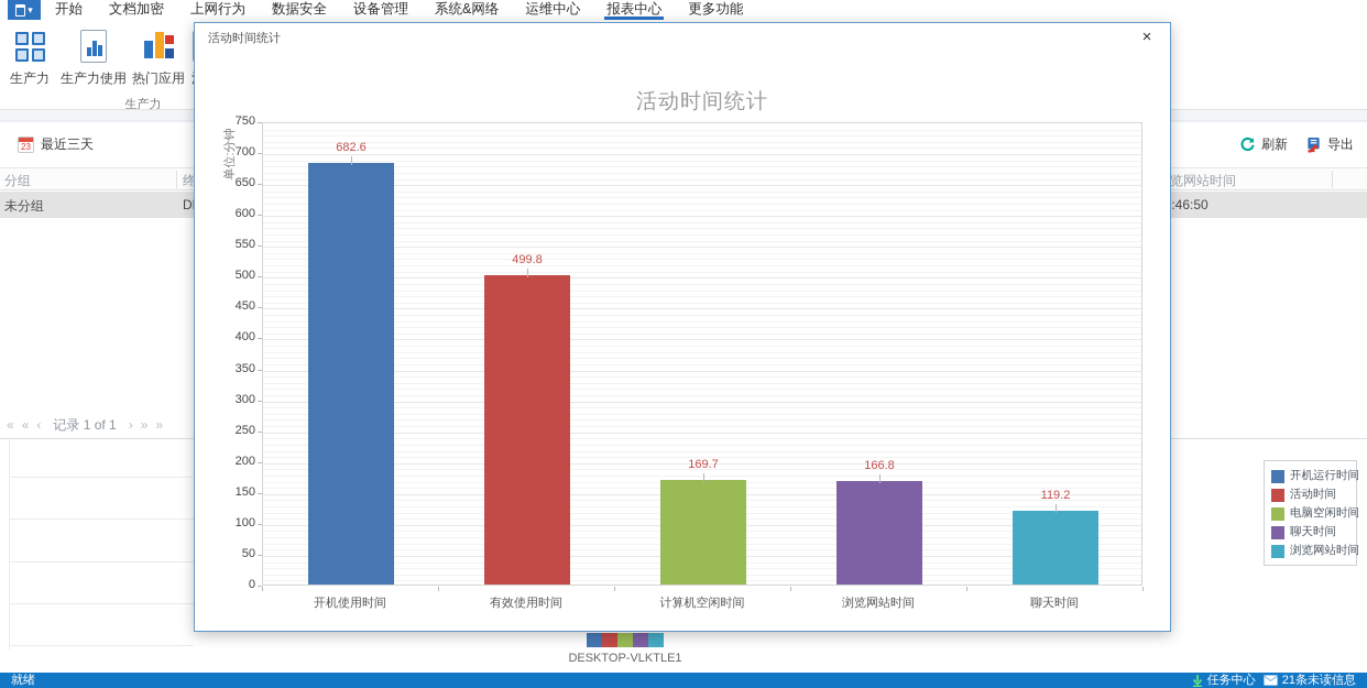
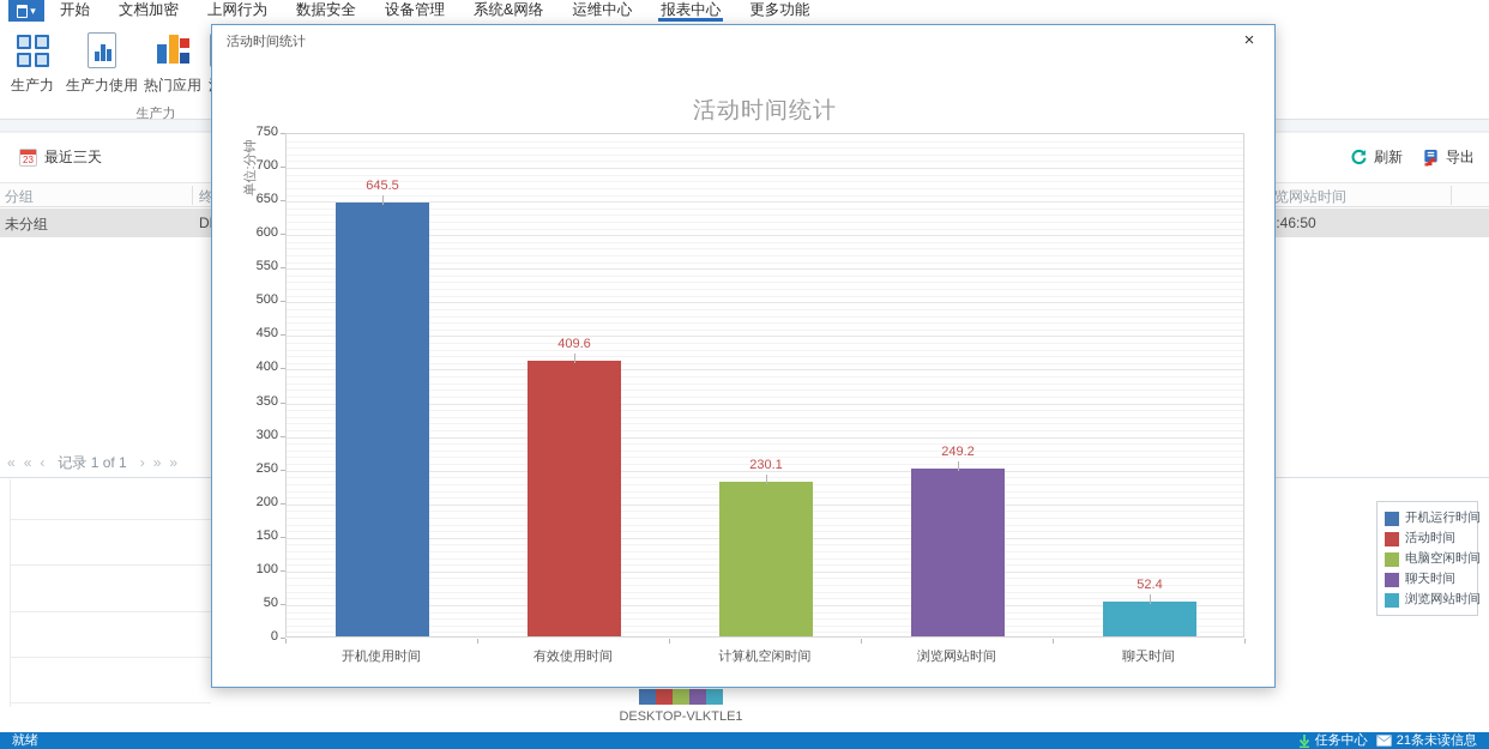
开机使用时间: 682.6 -> 645.5
有效使用时间: 499.8 -> 409.6
计算机空闲时间: 169.7 -> 230.1
浏览网站时间: 166.8 -> 249.2
聊天时间: 119.2 -> 52.4
